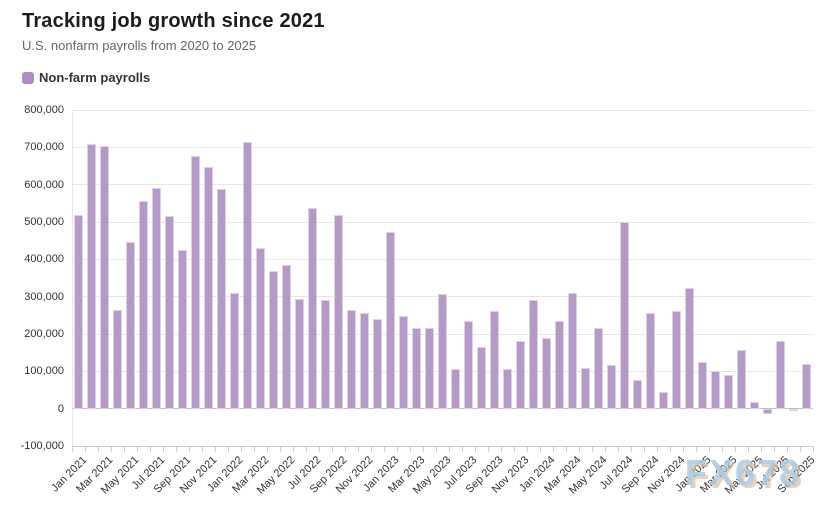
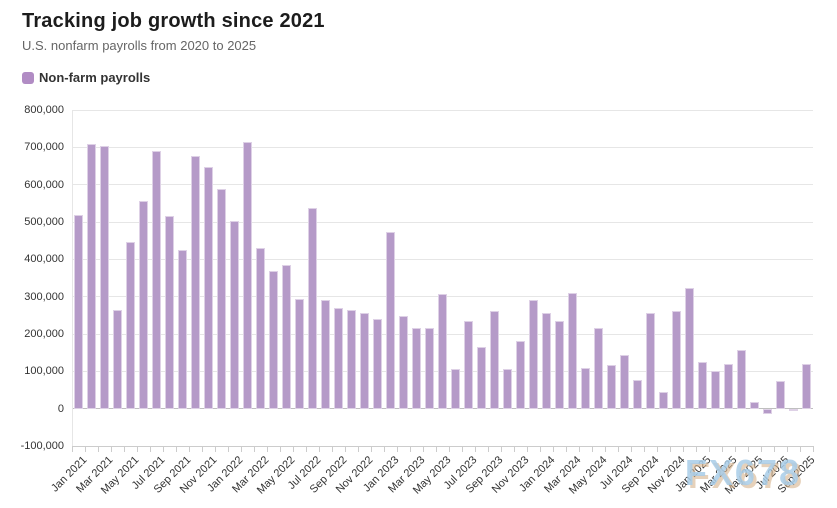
Jul 2021: 590000 -> 690000
Jan 2022: 310000 -> 500000
Sep 2022: 520000 -> 270000
Jan 2024: 190000 -> 260000
Jul 2024: 500000 -> 140000
Mar 2025: 90000 -> 120000
Jul 2025: 180000 -> 70000
